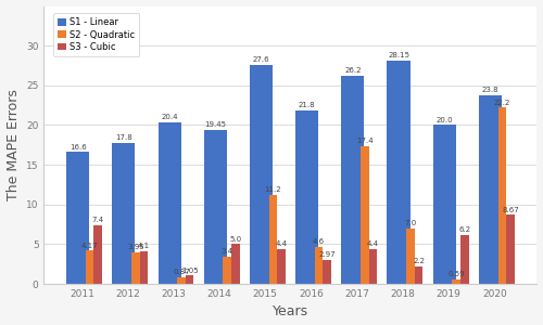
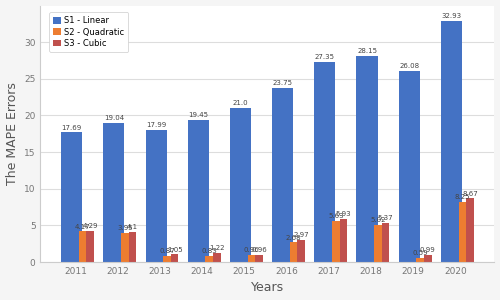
S1 - Linear/2011: 16.6 -> 17.7
S3 - Cubic/2011: 7.4 -> 4.3
S1 - Linear/2012: 17.8 -> 19.0
S1 - Linear/2013: 20.4 -> 18.0
S2 - Quadratic/2014: 3.4 -> 0.8
S3 - Cubic/2014: 5.0 -> 1.2
S1 - Linear/2015: 27.6 -> 21.0
S2 - Quadratic/2015: 11.2 -> 1.0
S3 - Cubic/2015: 4.4 -> 1.0
S1 - Linear/2016: 21.8 -> 23.8
S2 - Quadratic/2016: 4.6 -> 2.7
S1 - Linear/2017: 26.2 -> 27.4
S2 - Quadratic/2017: 17.4 -> 5.6
S3 - Cubic/2017: 4.4 -> 5.9
S2 - Quadratic/2018: 7.0 -> 5.0
S3 - Cubic/2018: 2.2 -> 5.4
S1 - Linear/2019: 20.0 -> 26.1
S3 - Cubic/2019: 6.2 -> 1.0
S1 - Linear/2020: 23.8 -> 32.9
S2 - Quadratic/2020: 22.2 -> 8.2
